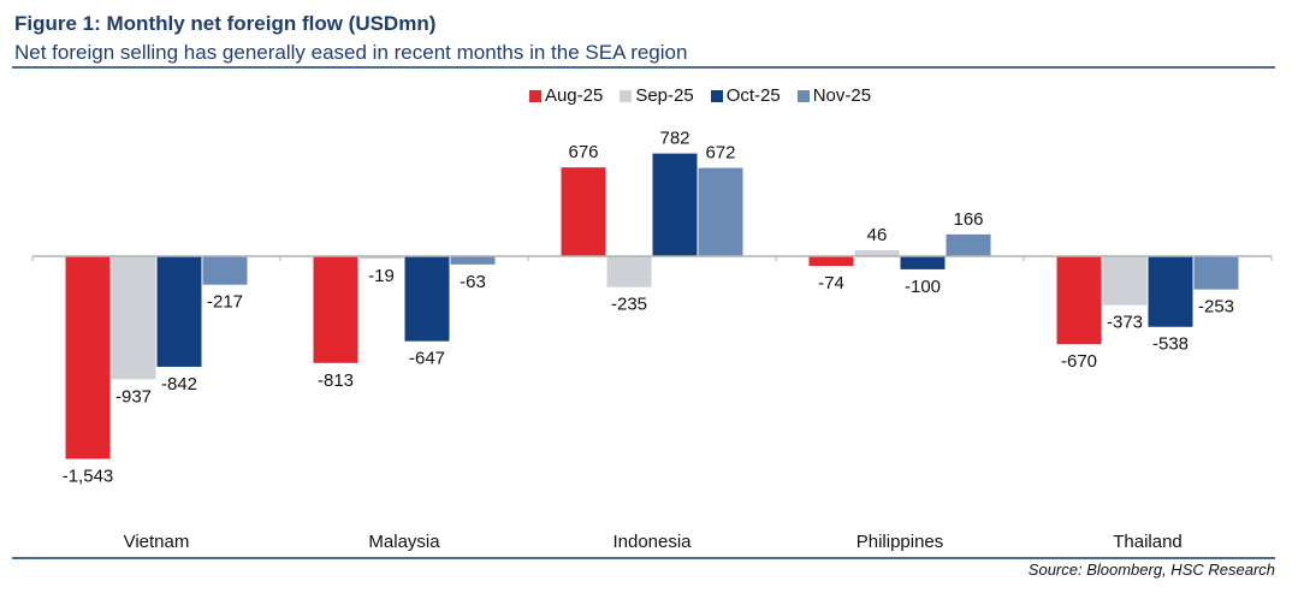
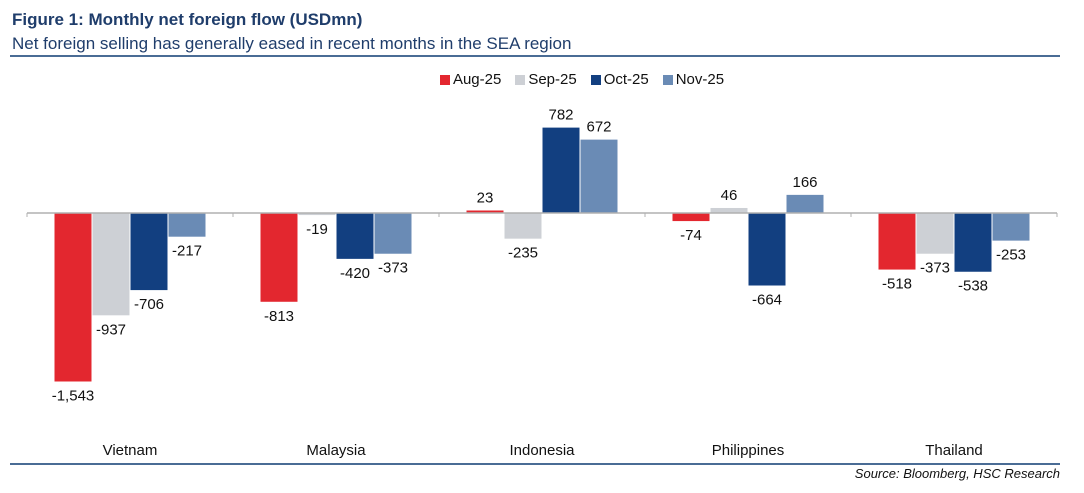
Oct-25/Vietnam: -842 -> -706
Oct-25/Malaysia: -647 -> -420
Nov-25/Malaysia: -63 -> -373
Aug-25/Indonesia: 676 -> 23
Oct-25/Philippines: -100 -> -664
Aug-25/Thailand: -670 -> -518
